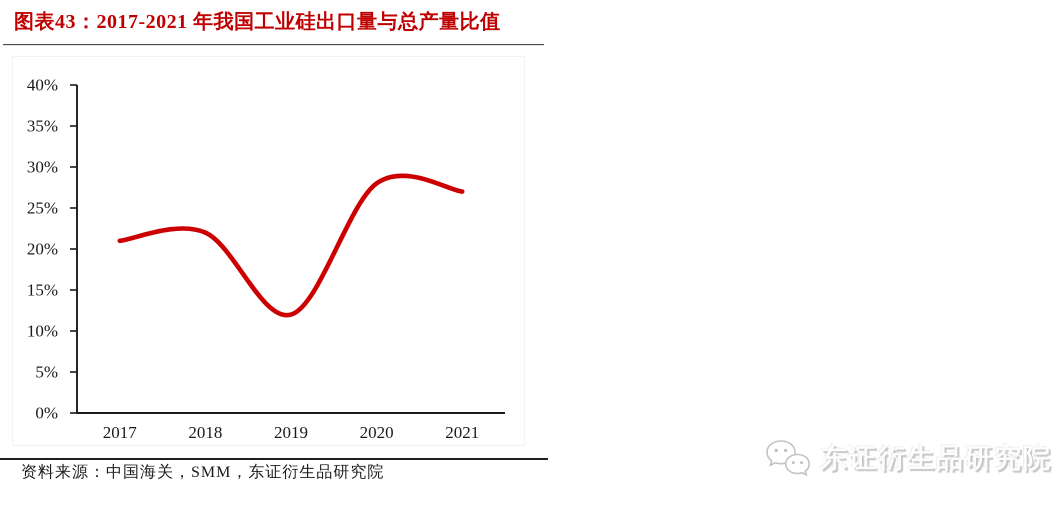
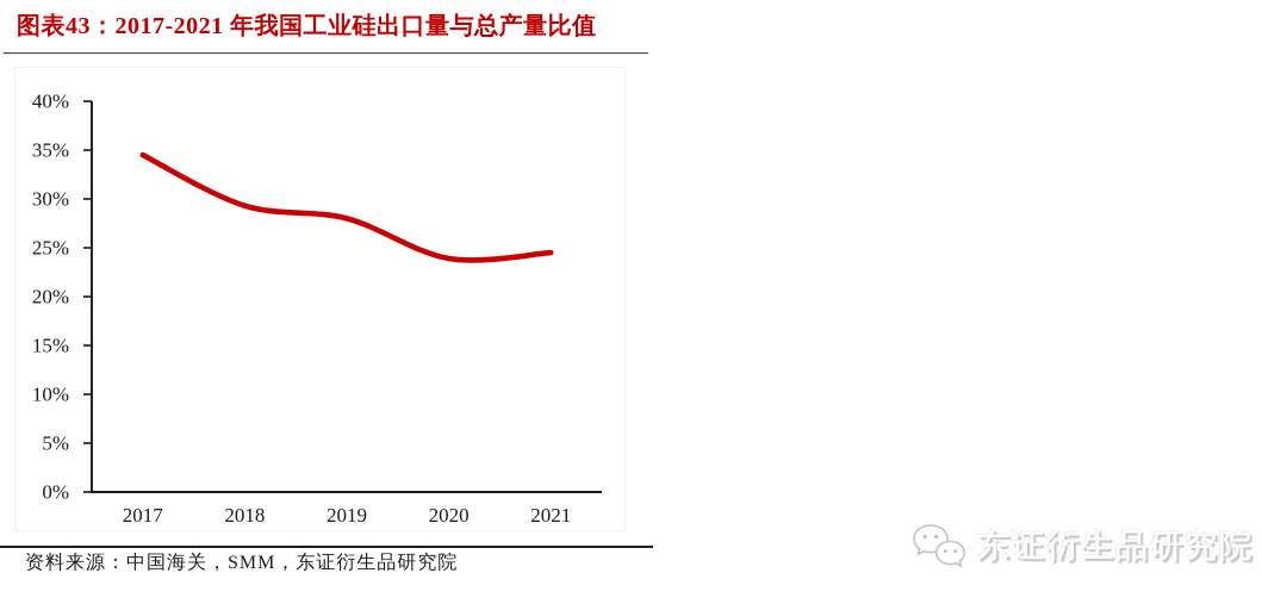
2017: 21% -> 34%
2018: 22% -> 29%
2019: 12% -> 28%
2020: 28% -> 24%
2021: 27% -> 24%
